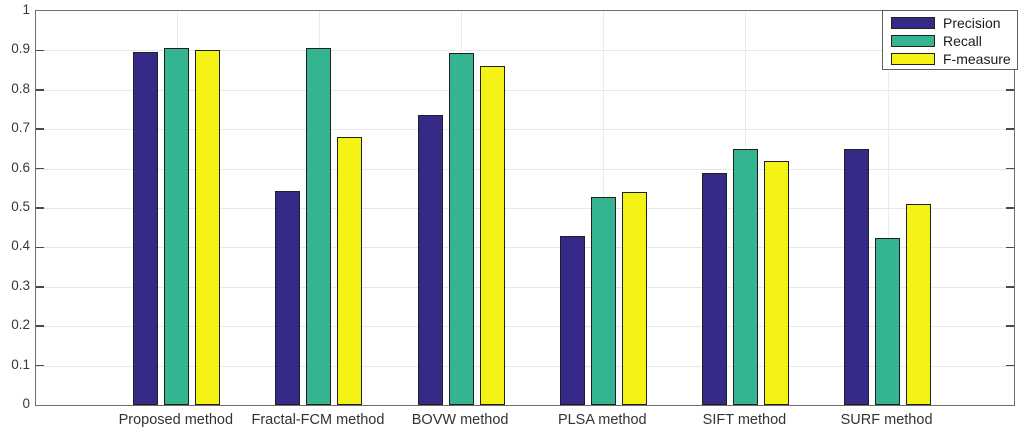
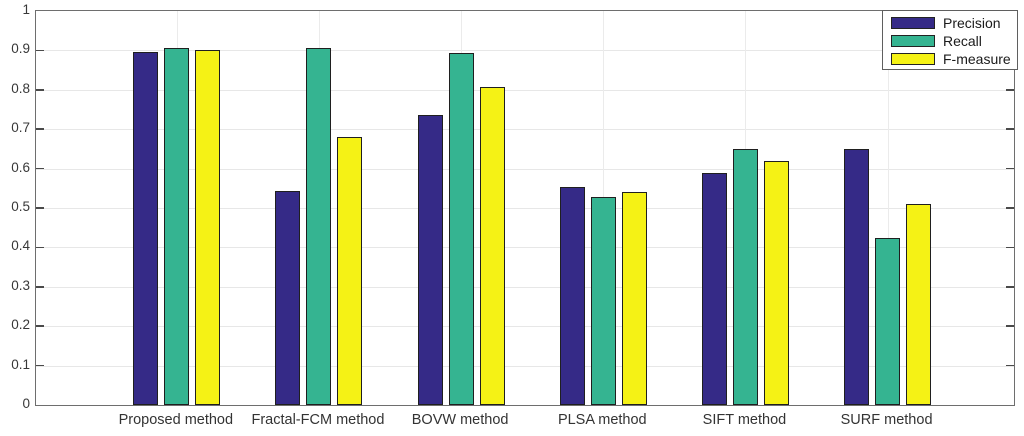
F-measure/BOVW method: 0.86 -> 0.81
Precision/PLSA method: 0.43 -> 0.55
